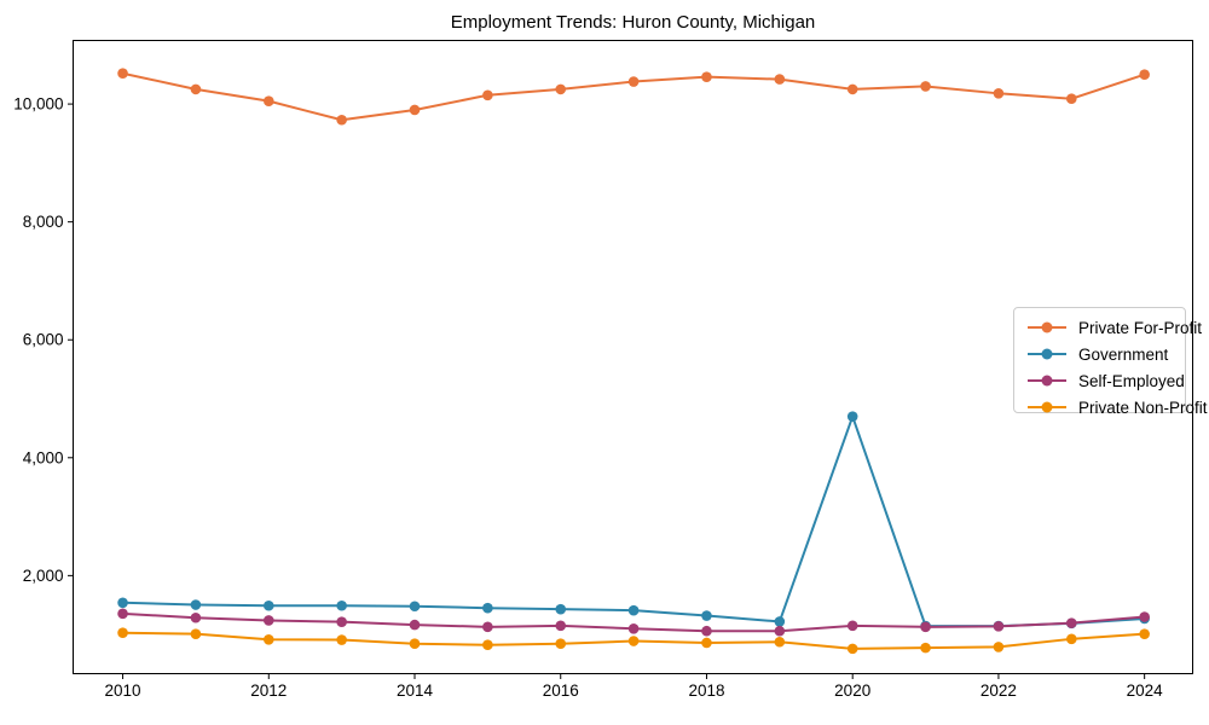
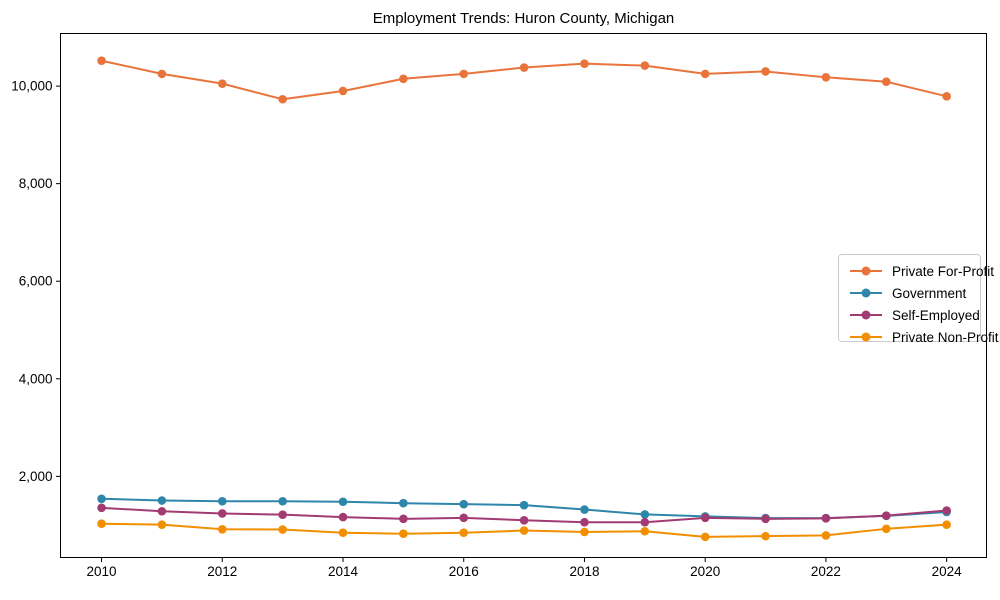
Government/2020: 4700 -> 1200
Private For-Profit/2024: 10500 -> 9800
